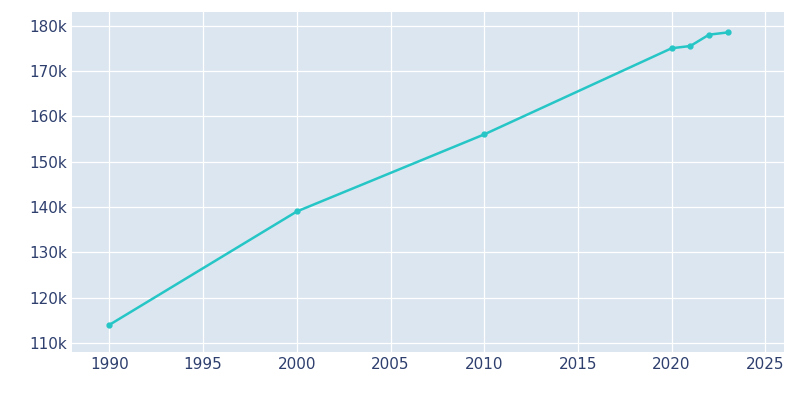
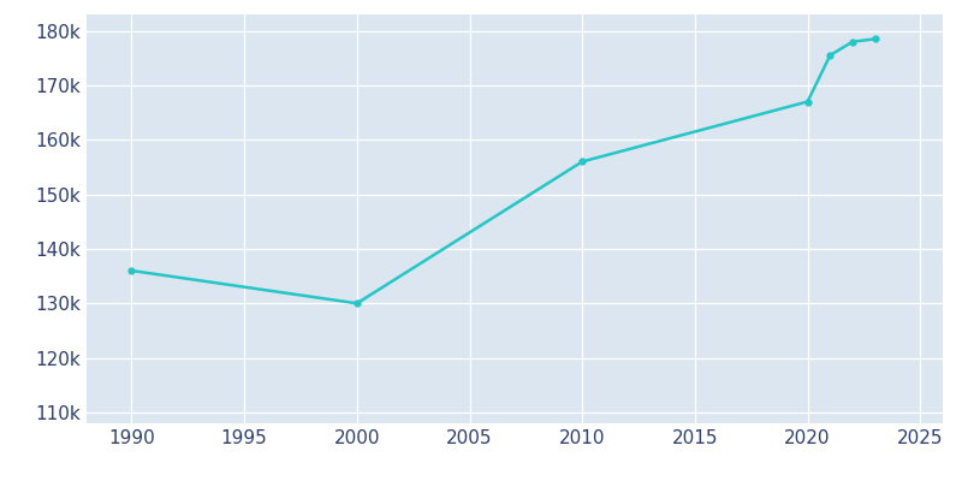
1990: 114.0k -> 136.0k
2000: 139.0k -> 130.0k
2020: 175.0k -> 167.0k
